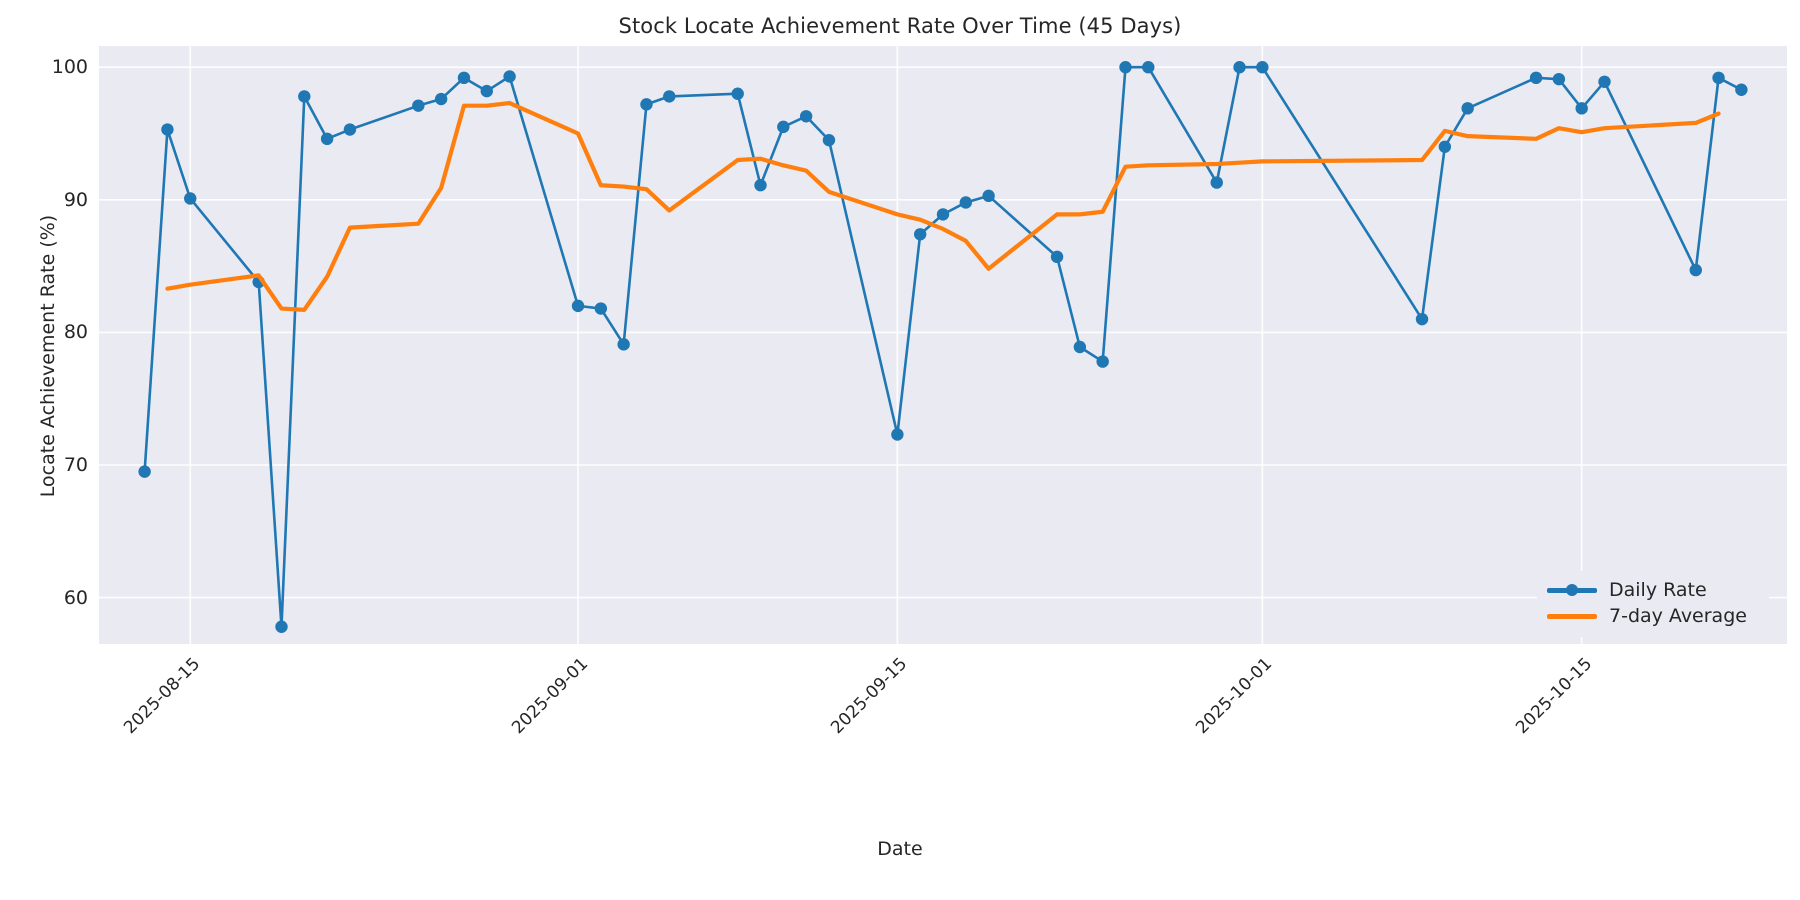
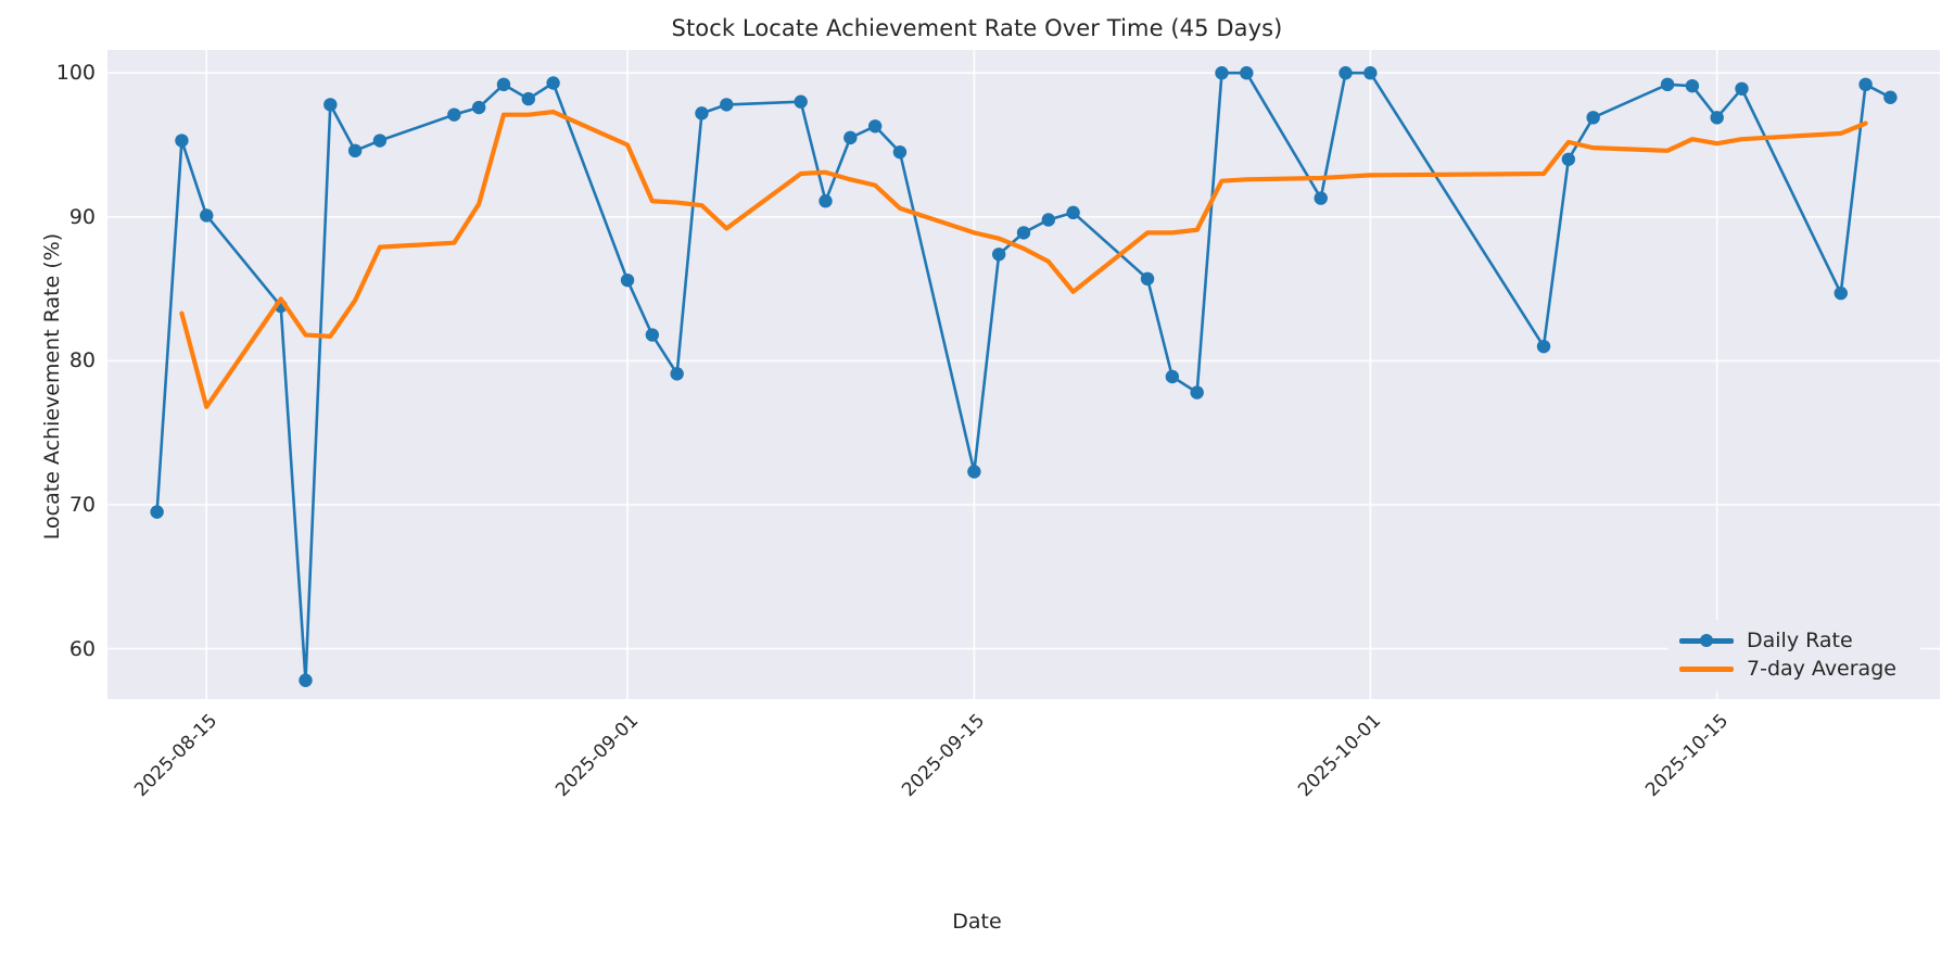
7-day Average/2025-08-15: 83.6 -> 76.8
Daily Rate/2025-09-01: 82.0 -> 85.6
